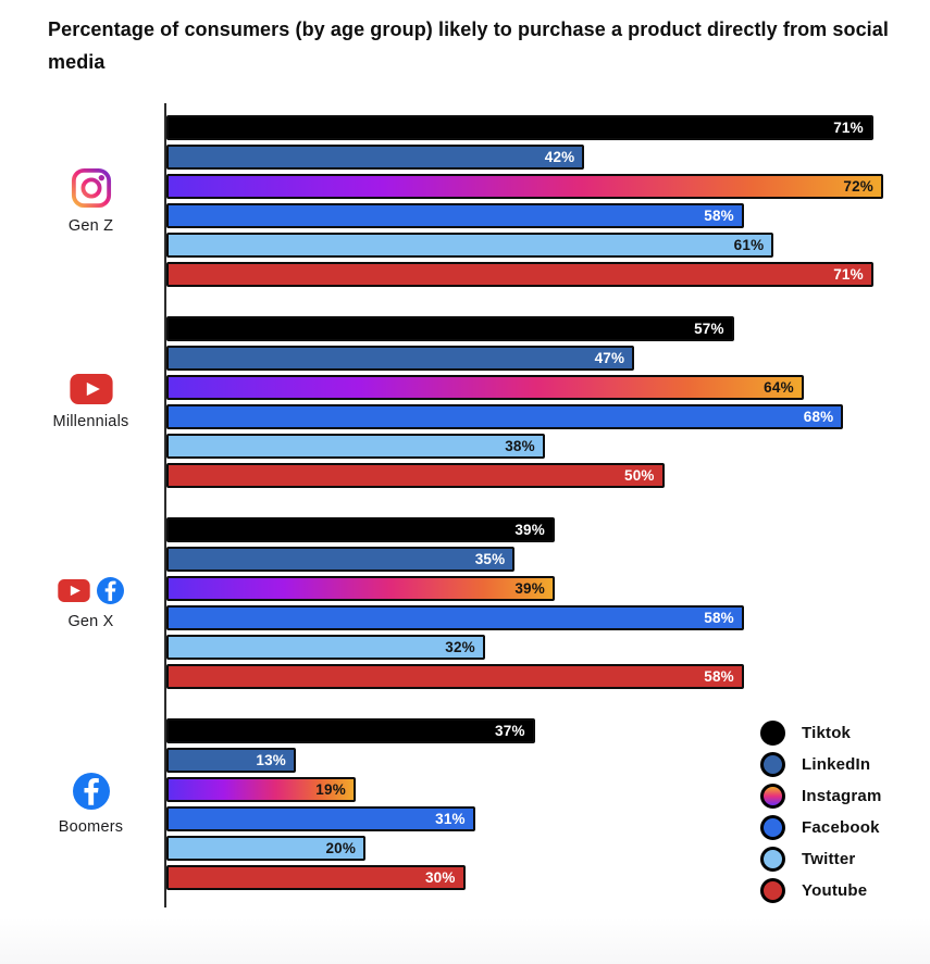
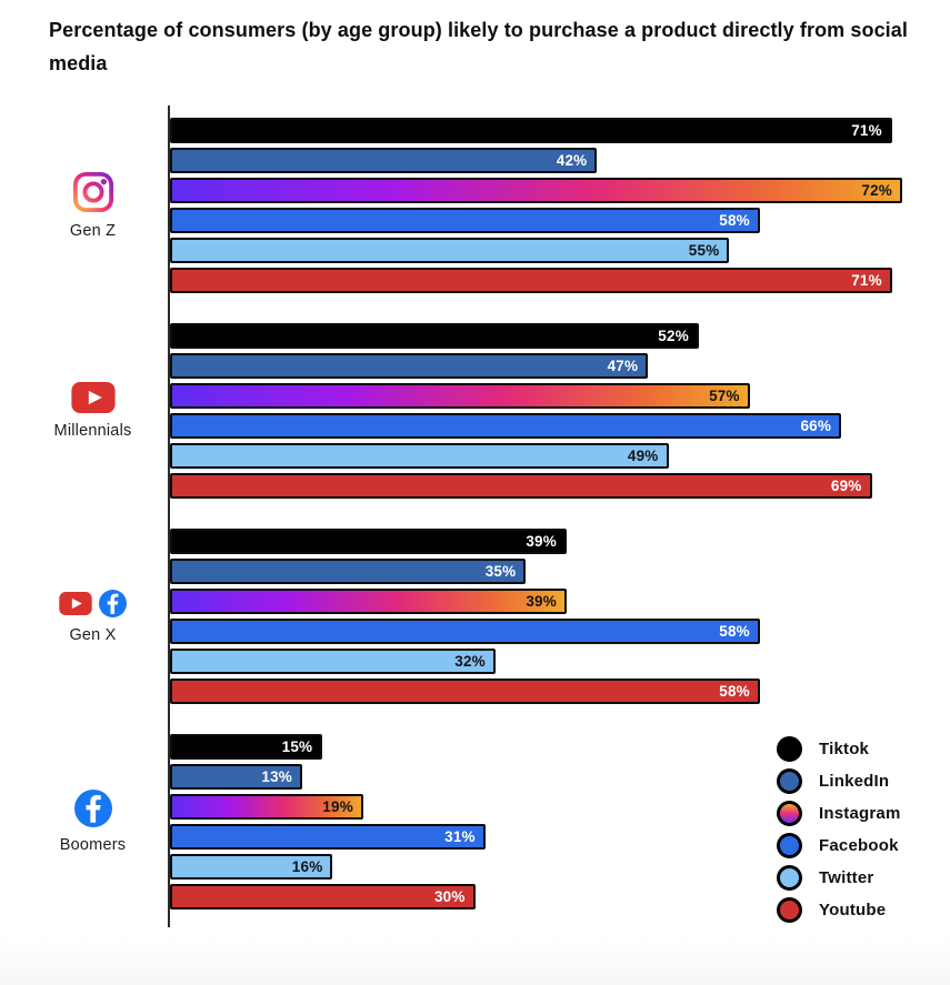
Twitter/Gen Z: 61% -> 55%
Tiktok/Millennials: 57% -> 52%
Instagram/Millennials: 64% -> 57%
Facebook/Millennials: 68% -> 66%
Twitter/Millennials: 38% -> 49%
Youtube/Millennials: 50% -> 69%
Tiktok/Boomers: 37% -> 15%
Twitter/Boomers: 20% -> 16%
